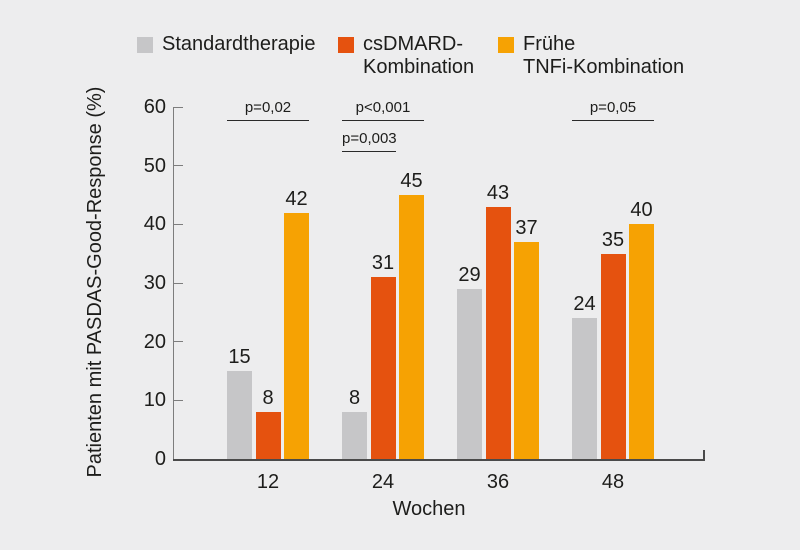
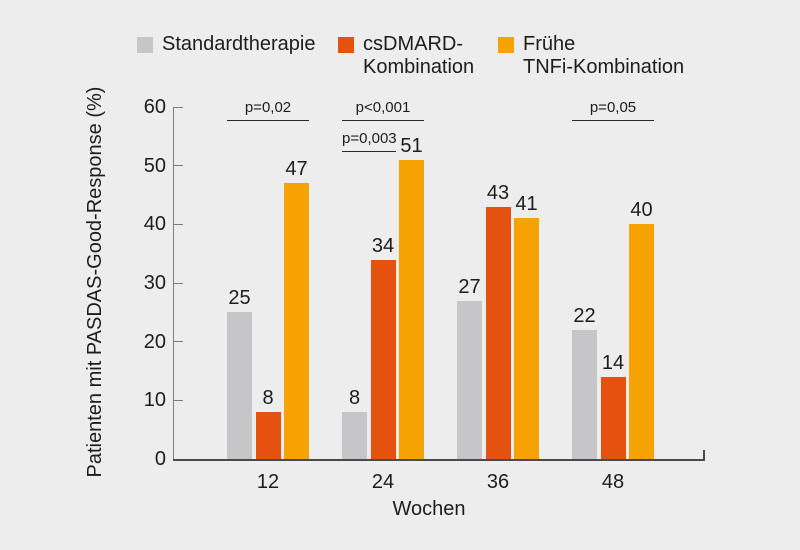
Standardtherapie/12: 15 -> 25
Frühe TNFi-Kombination/12: 42 -> 47
csDMARD-Kombination/24: 31 -> 34
Frühe TNFi-Kombination/24: 45 -> 51
Standardtherapie/36: 29 -> 27
Frühe TNFi-Kombination/36: 37 -> 41
Standardtherapie/48: 24 -> 22
csDMARD-Kombination/48: 35 -> 14
